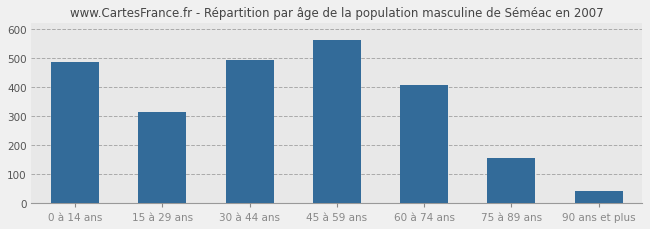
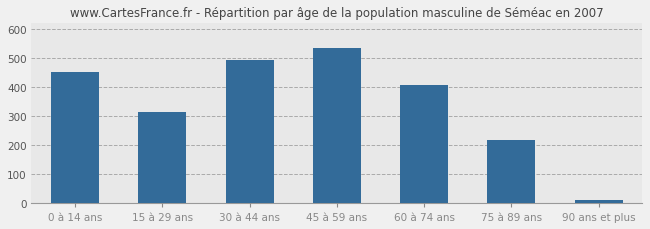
0 à 14 ans: 485 -> 450
45 à 59 ans: 560 -> 535
75 à 89 ans: 155 -> 218
90 ans et plus: 40 -> 12
